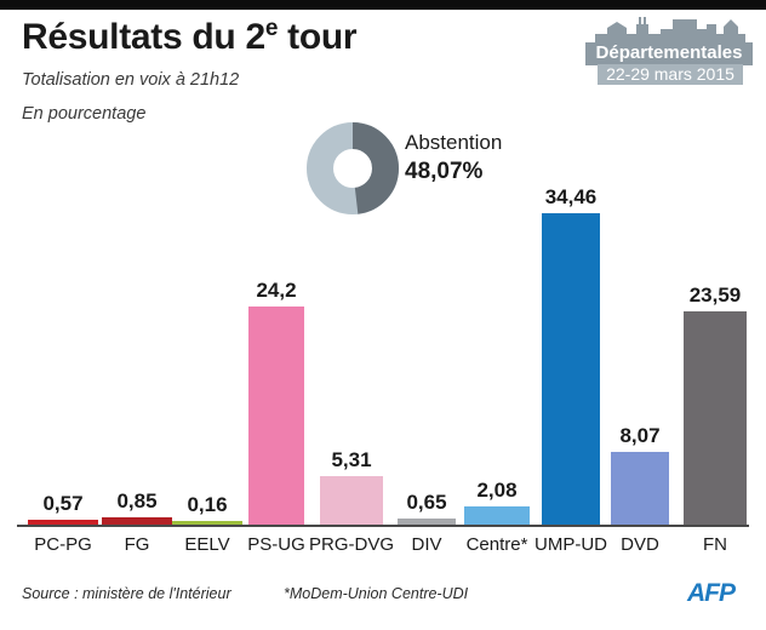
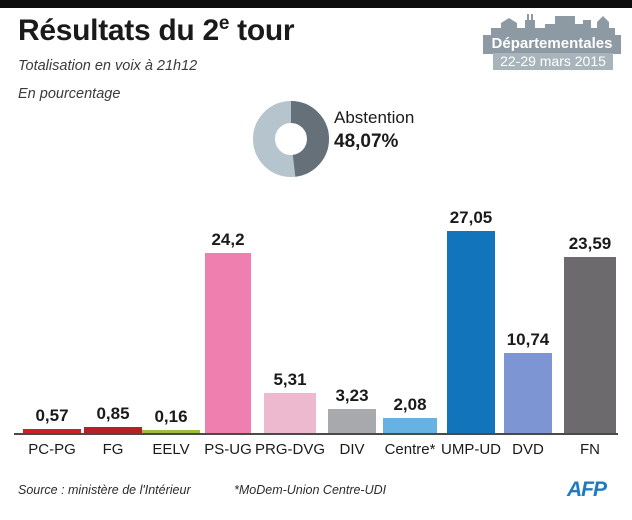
DIV: 0,65 -> 3,23
UMP-UD: 34,46 -> 27,05
DVD: 8,07 -> 10,74
